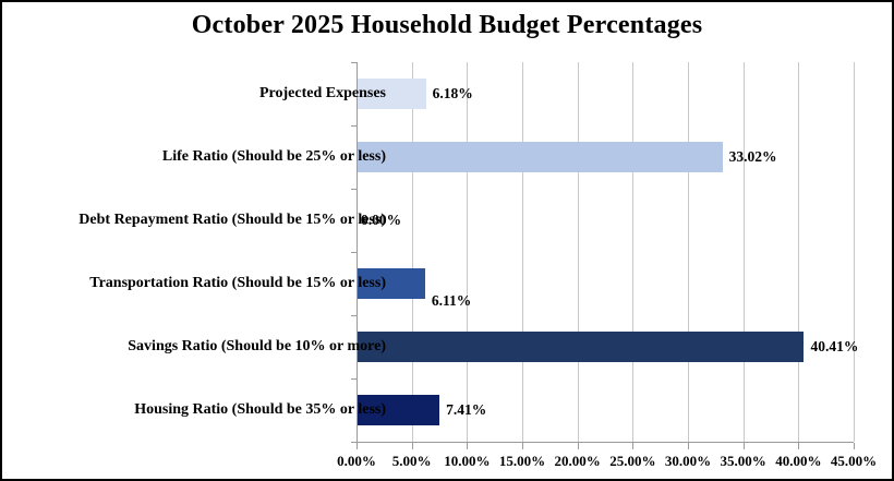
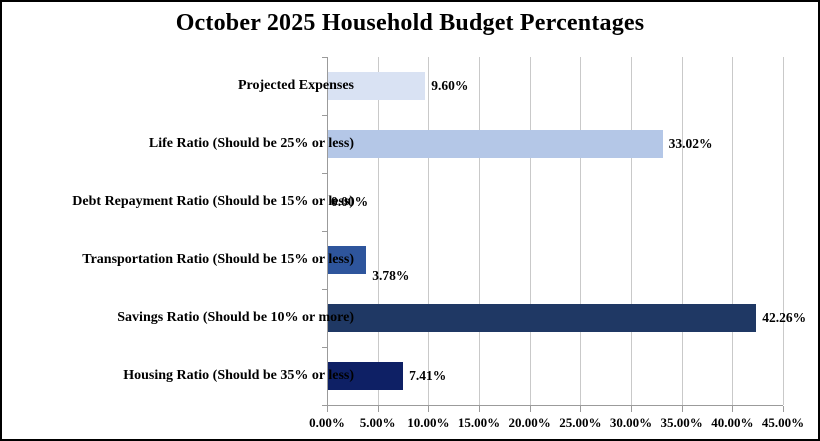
Projected Expenses: 6.18% -> 9.60%
Transportation Ratio (Should be 15% or less): 6.11% -> 3.78%
Savings Ratio (Should be 10% or more): 40.41% -> 42.26%
